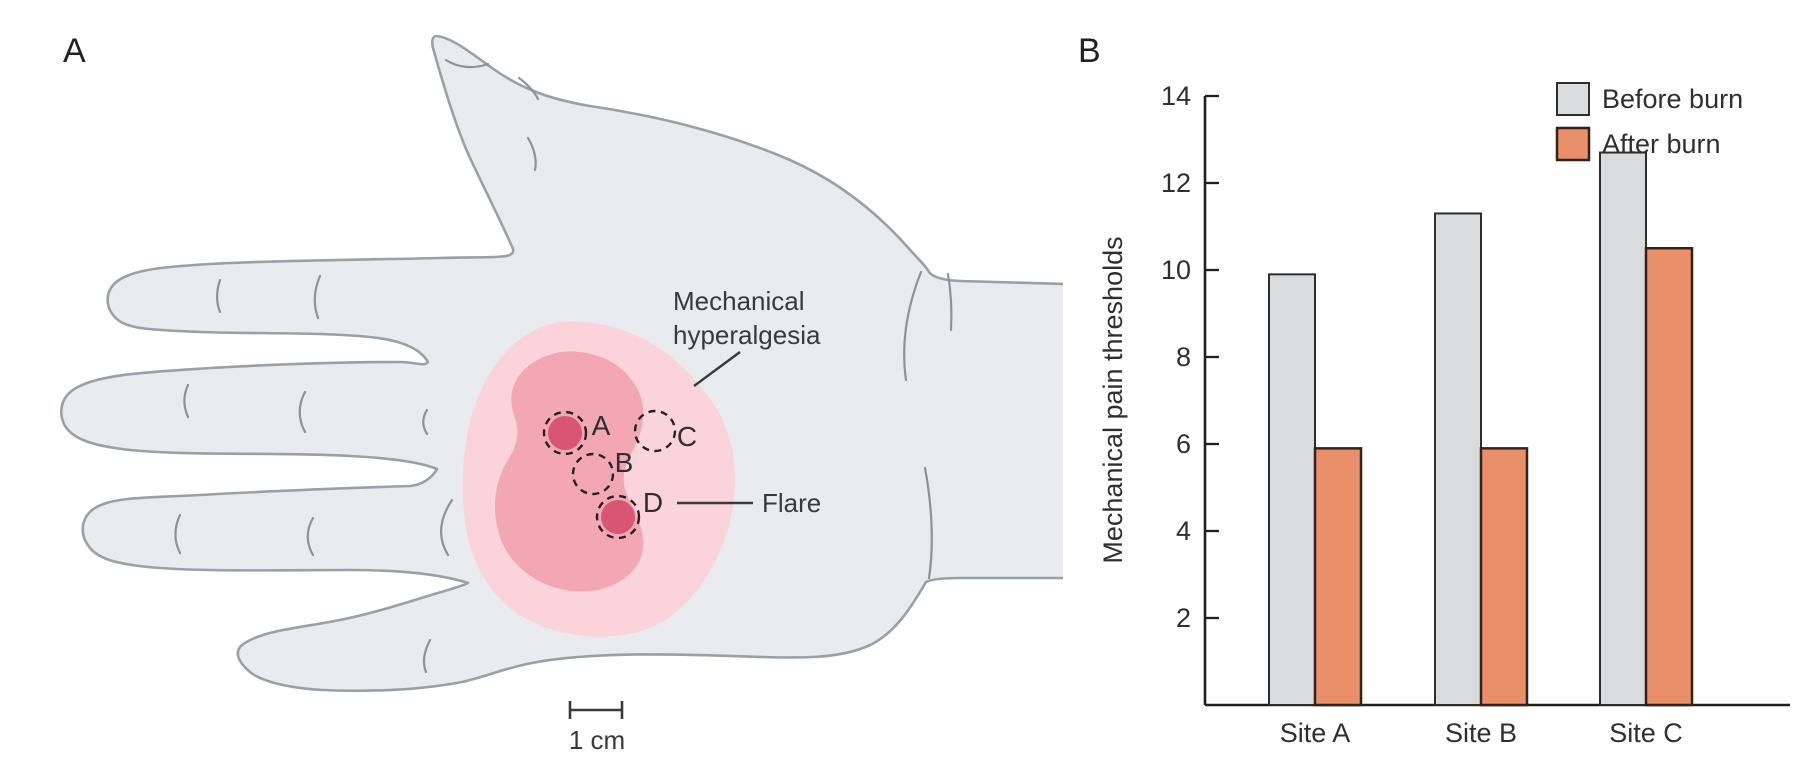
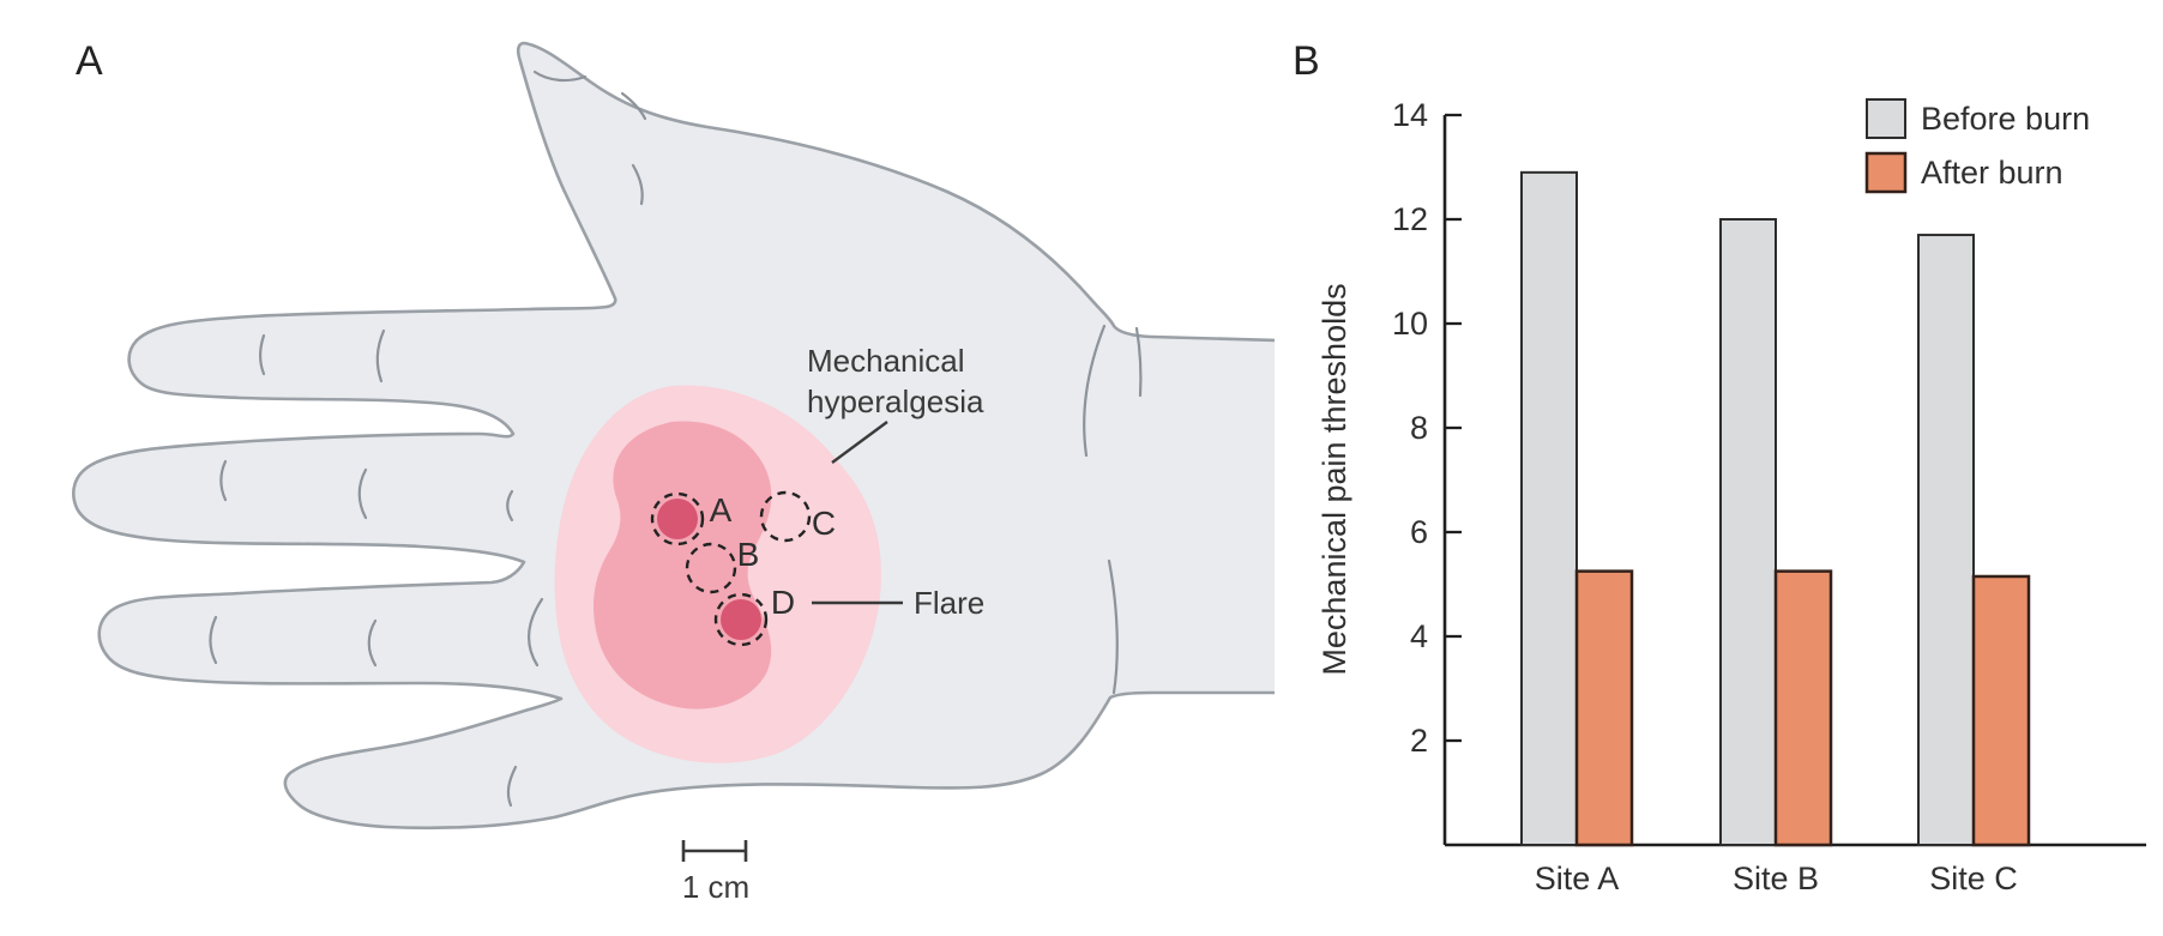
Before burn/Site A: 9.9 -> 12.9
After burn/Site A: 5.9 -> 5.2
Before burn/Site B: 11.3 -> 12.0
After burn/Site B: 5.9 -> 5.2
Before burn/Site C: 12.7 -> 11.7
After burn/Site C: 10.5 -> 5.2
